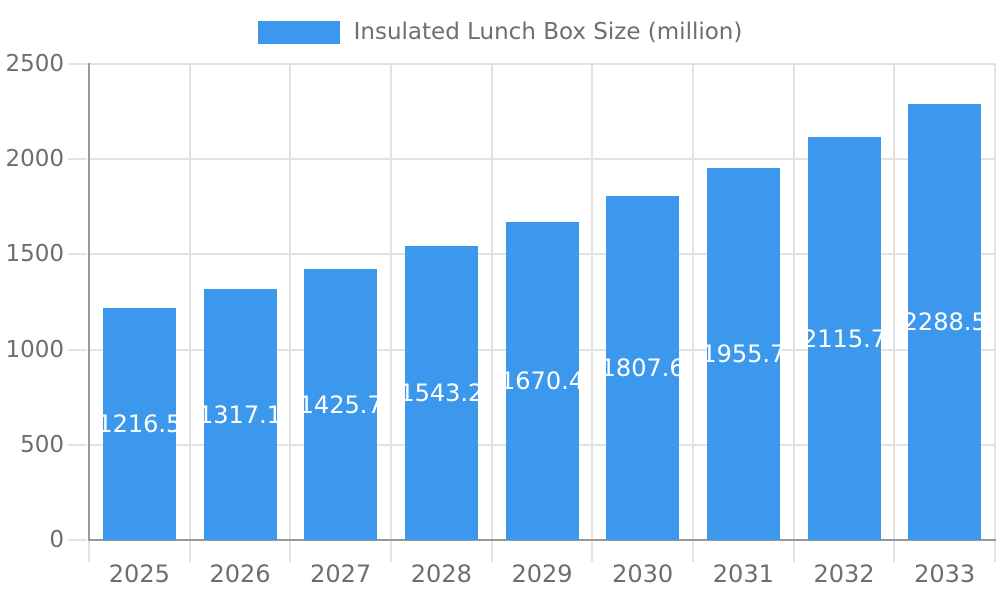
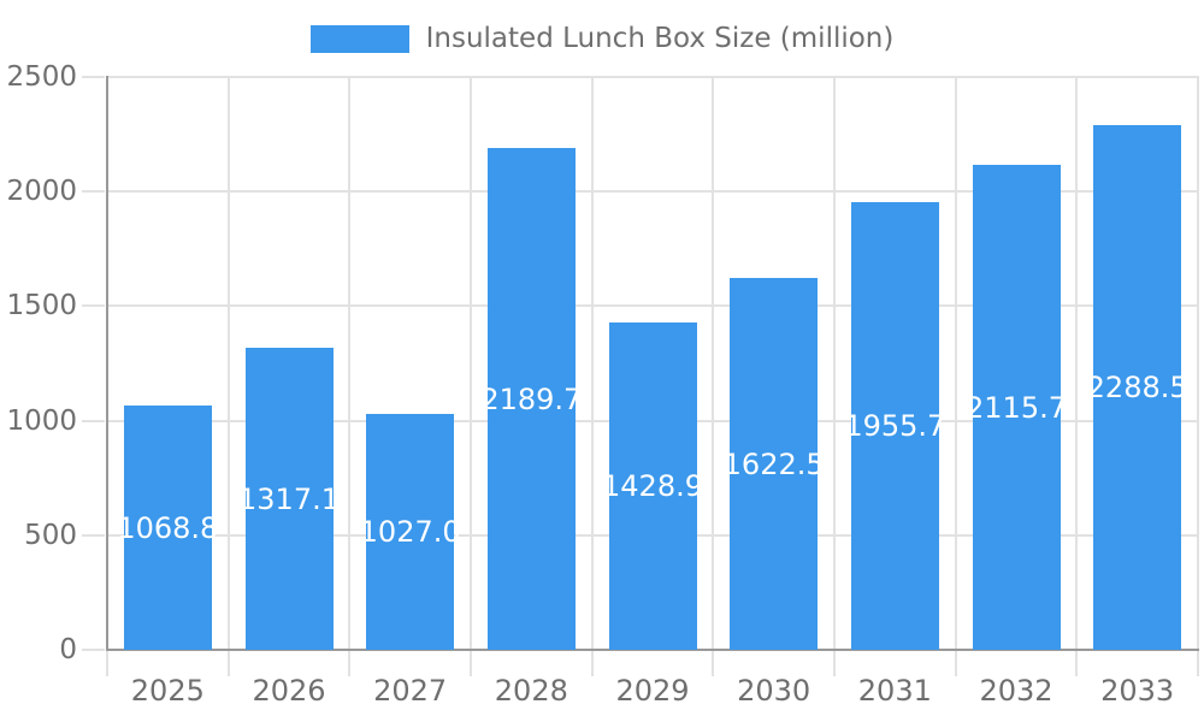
2025: 1216.5 -> 1068.8
2027: 1425.7 -> 1027.0
2028: 1543.2 -> 2189.7
2029: 1670.4 -> 1428.9
2030: 1807.6 -> 1622.5
